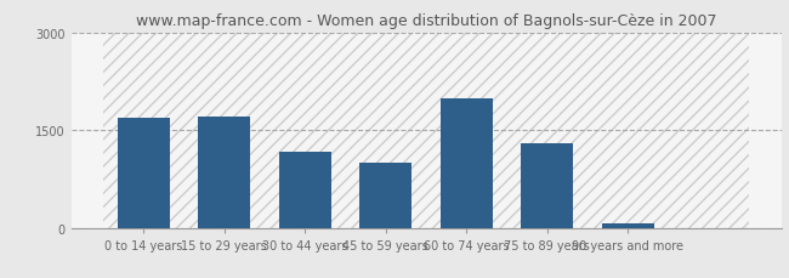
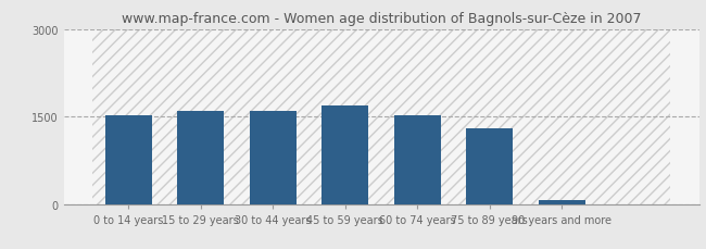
0 to 14 years: 1680 -> 1520
15 to 29 years: 1700 -> 1590
30 to 44 years: 1160 -> 1600
45 to 59 years: 1000 -> 1690
60 to 74 years: 1980 -> 1520
